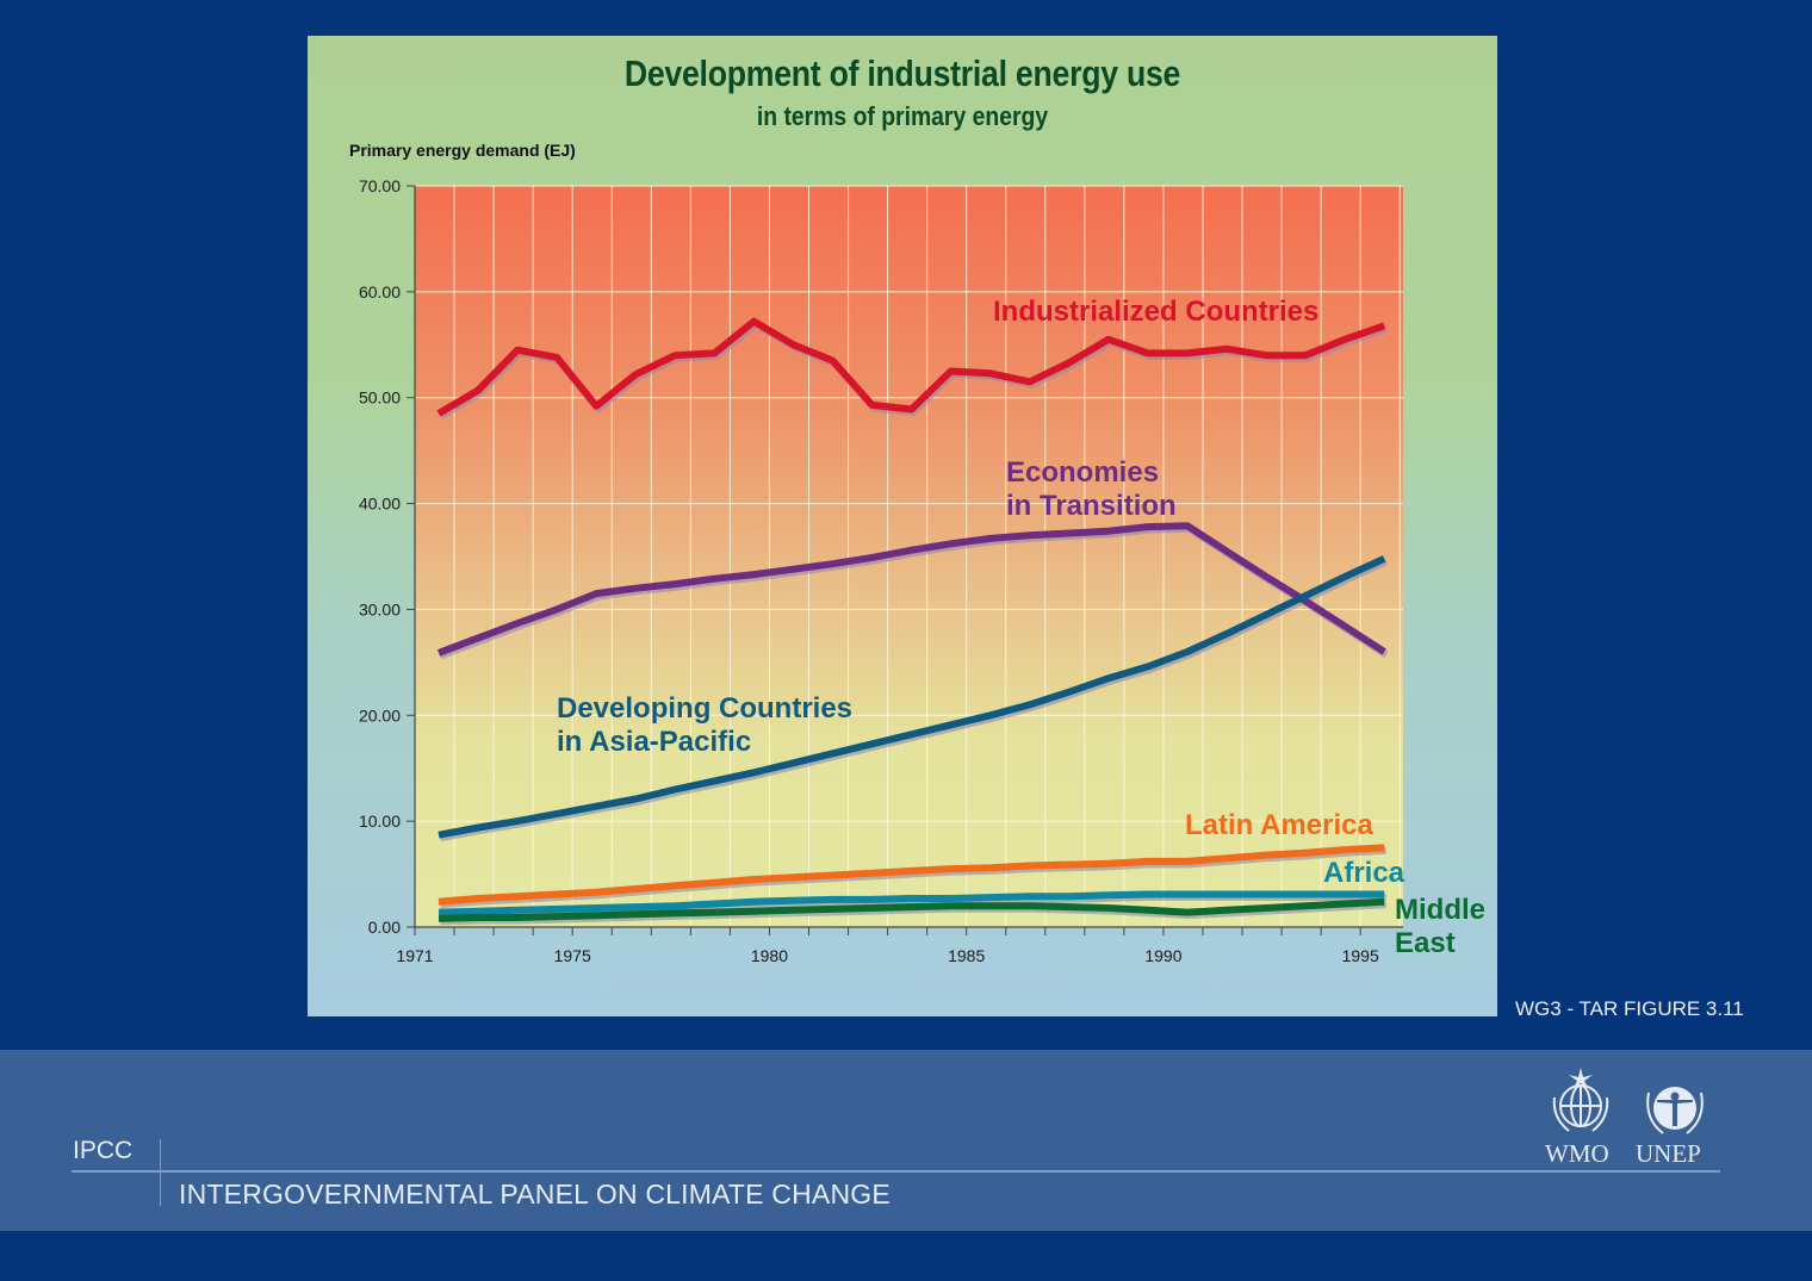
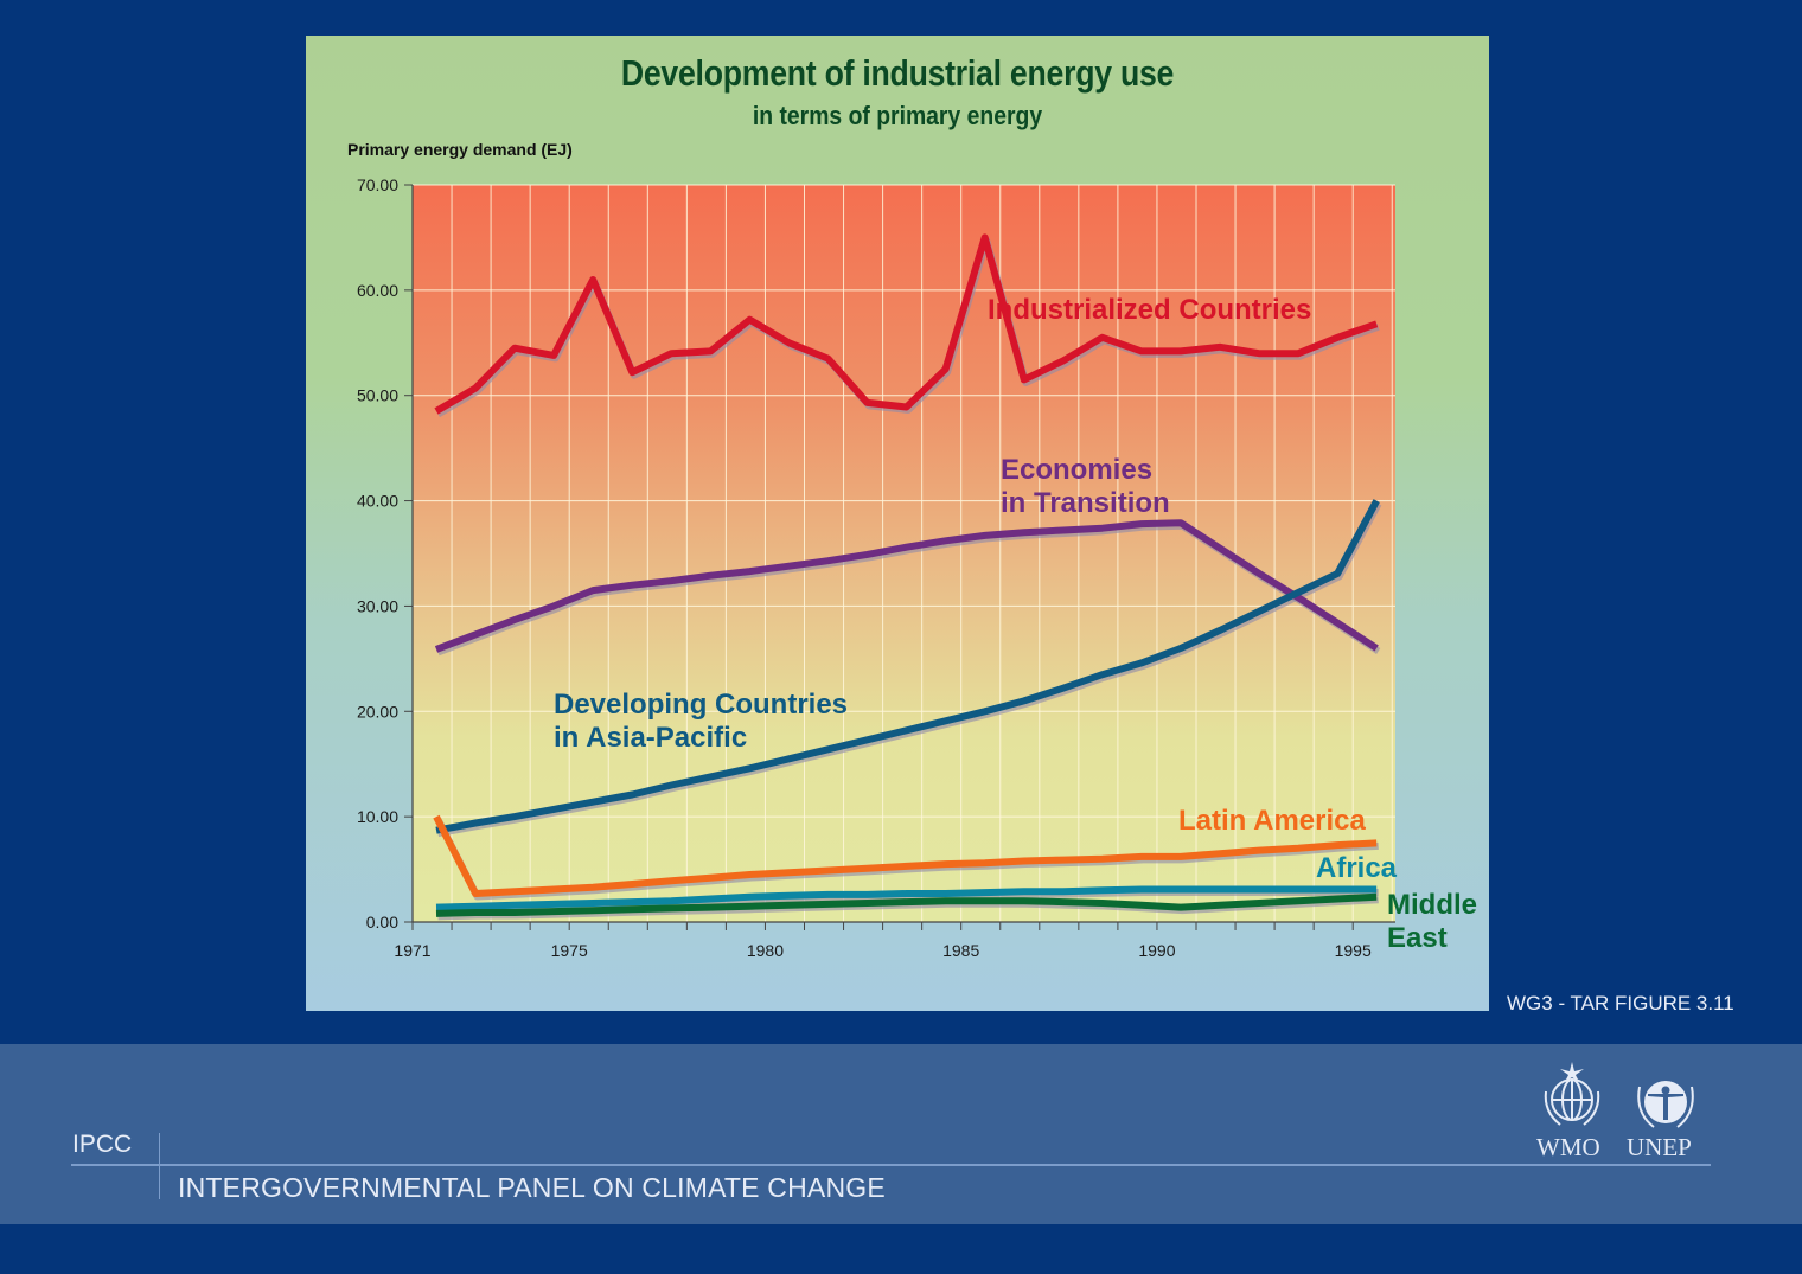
Latin America/1971: 2 -> 10
Industrialized Countries/1975: 49 -> 61
Industrialized Countries/1985: 52 -> 65
Developing Countries in Asia-Pacific/1995: 35 -> 40
